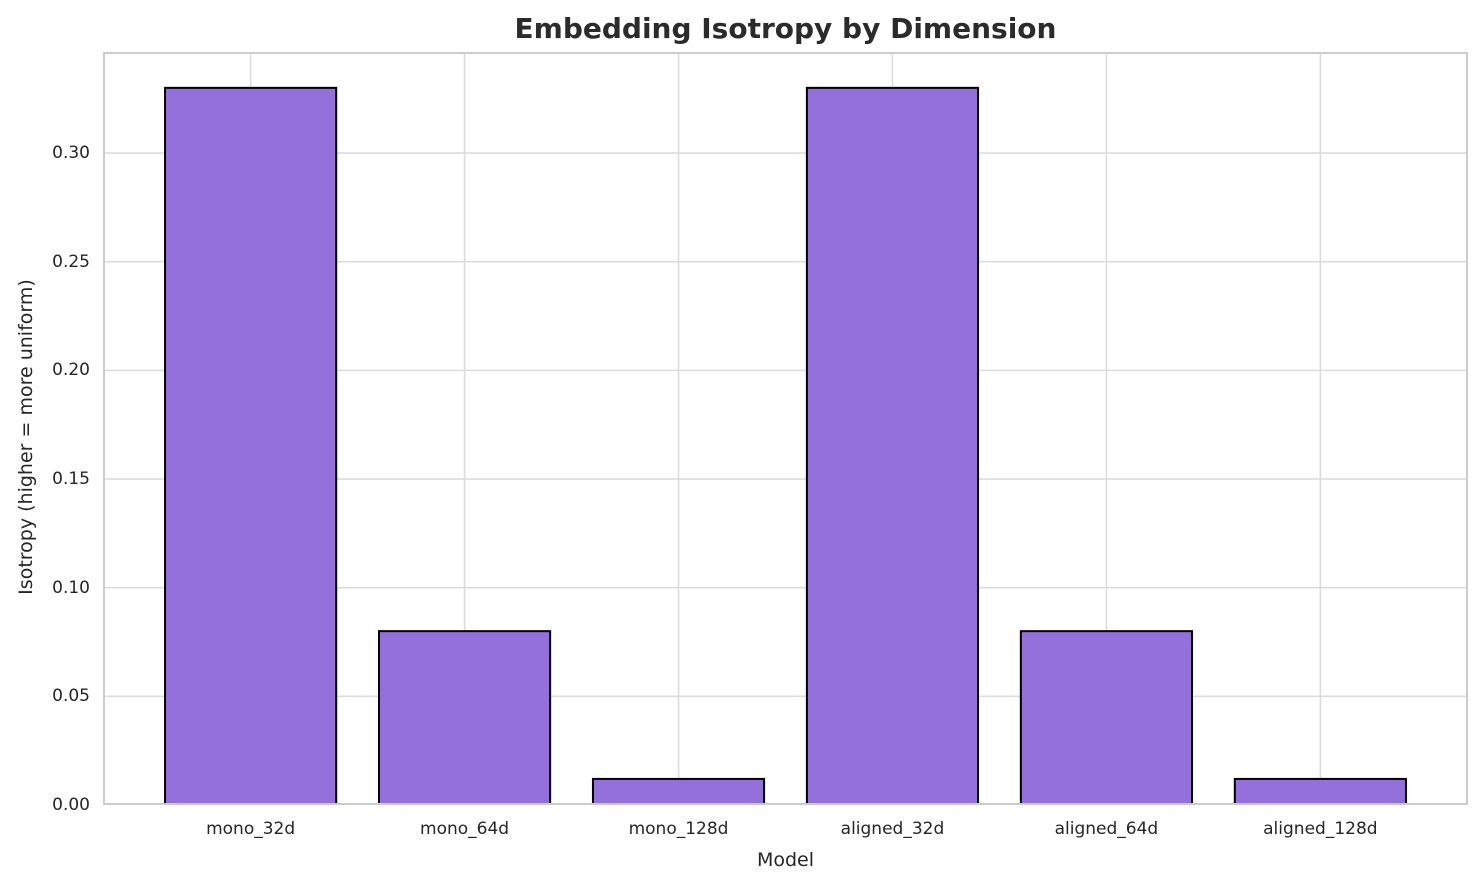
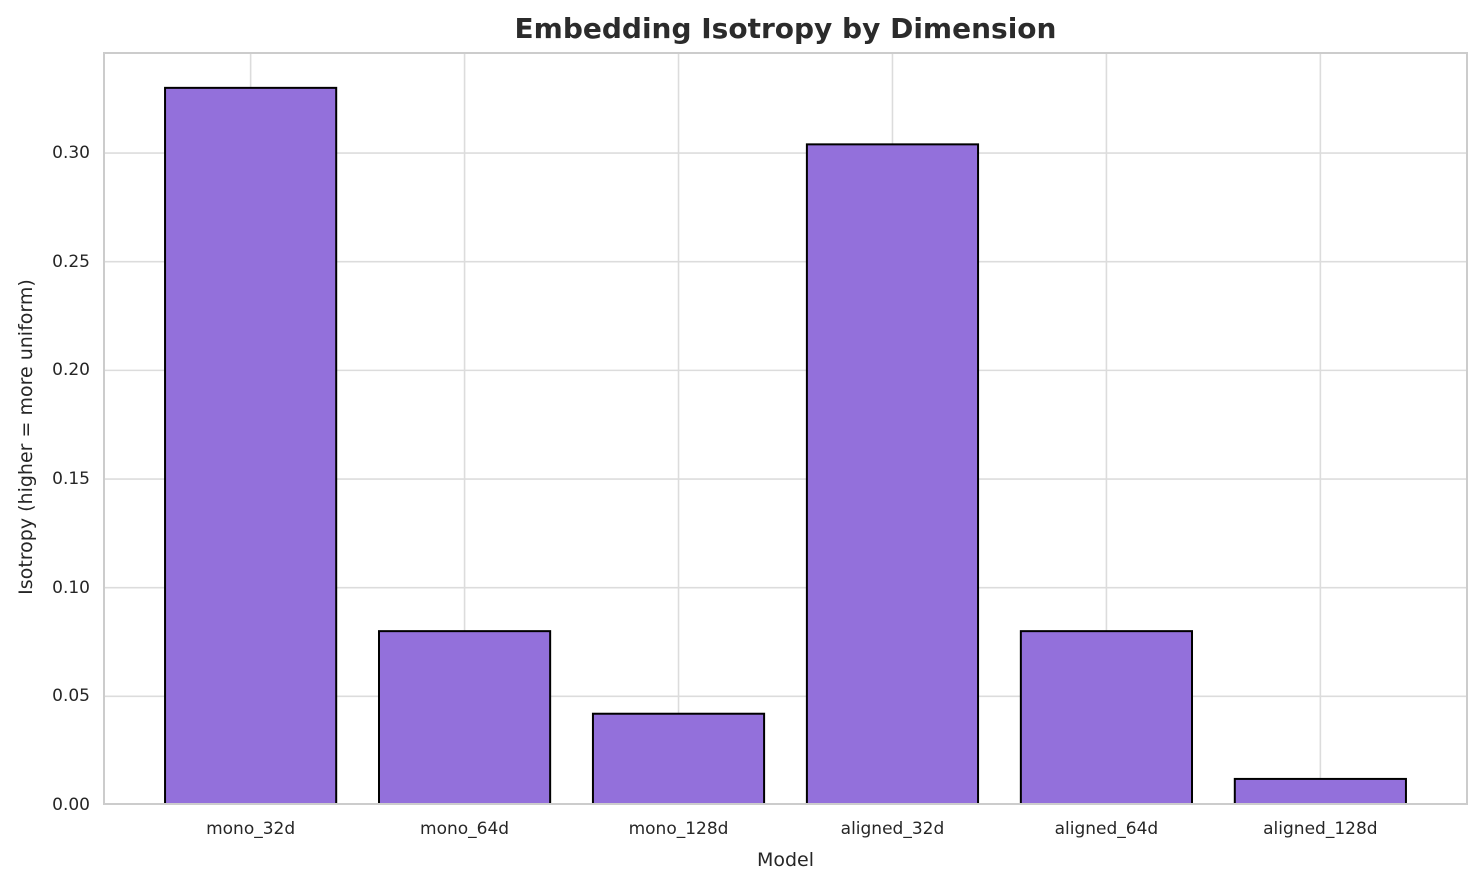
mono_128d: 0.012 -> 0.042
aligned_32d: 0.330 -> 0.304
